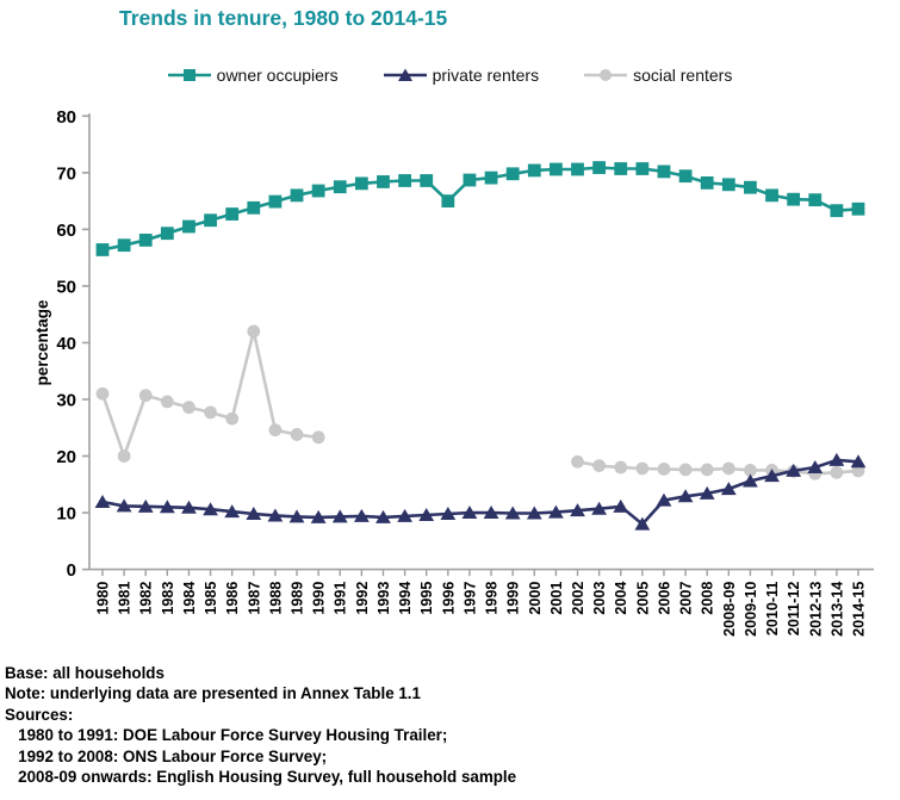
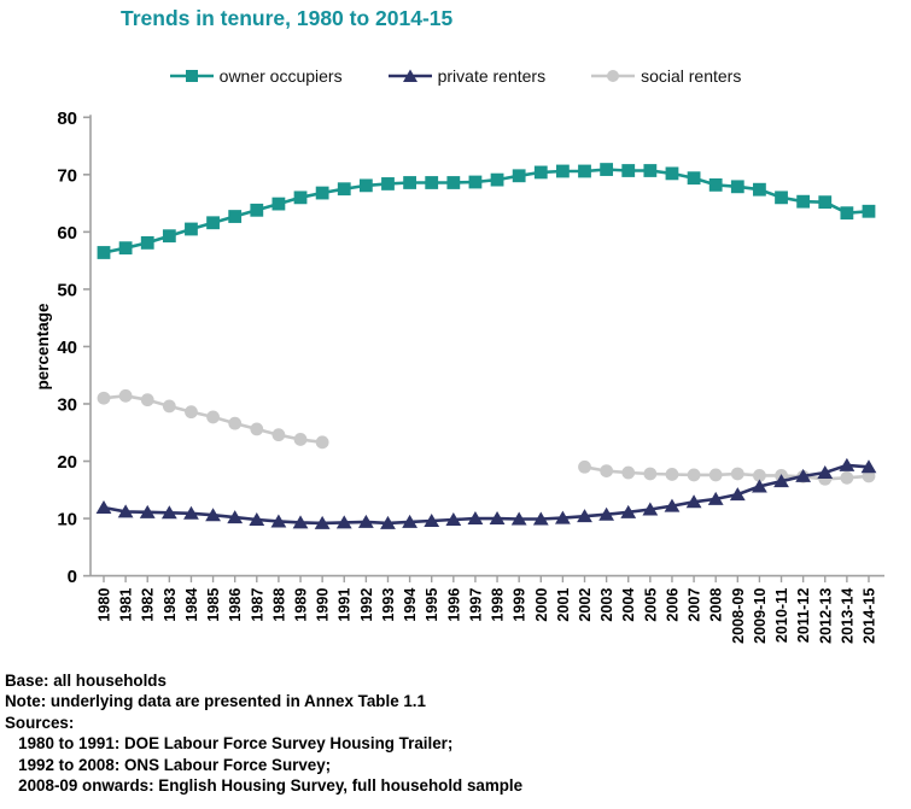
social renters/1981: 20 -> 31
social renters/1987: 42 -> 26
owner occupiers/1996: 65 -> 69
private renters/2005: 8 -> 12
